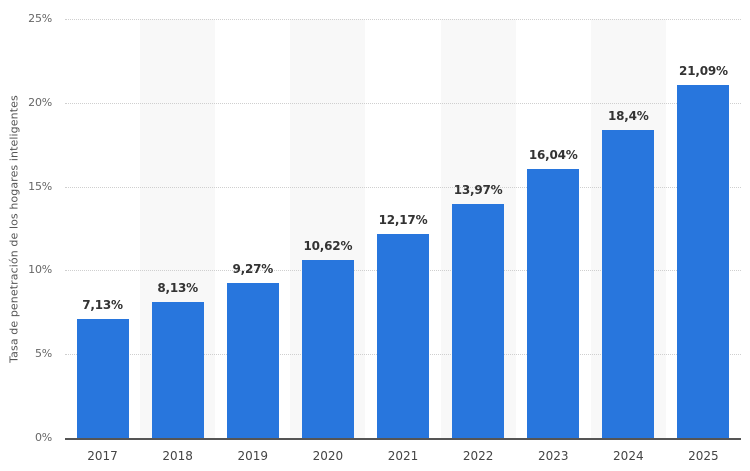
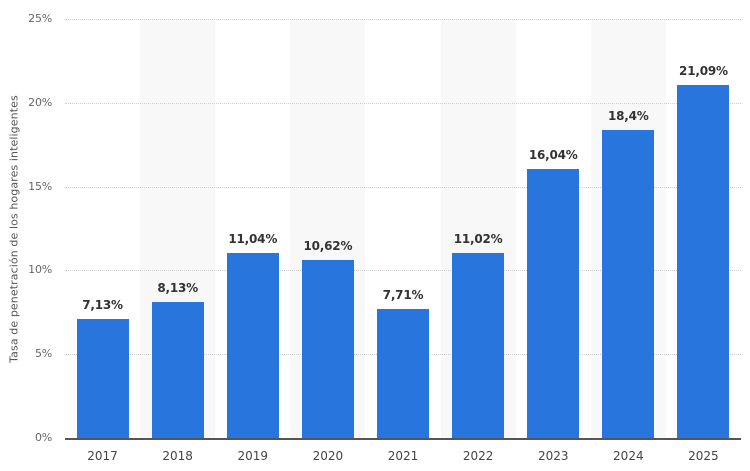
2019: 9,27% -> 11,04%
2021: 12,17% -> 7,71%
2022: 13,97% -> 11,02%
